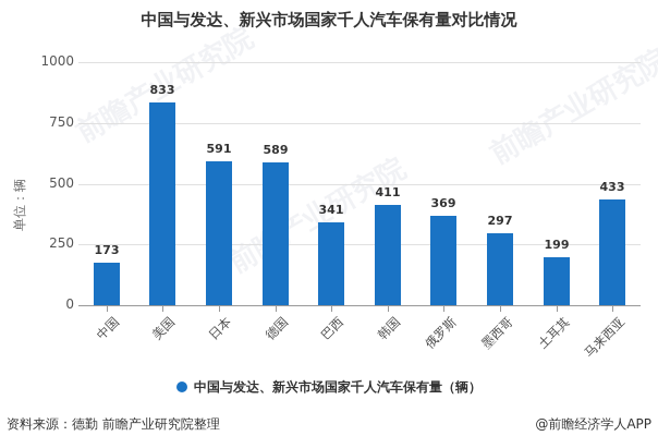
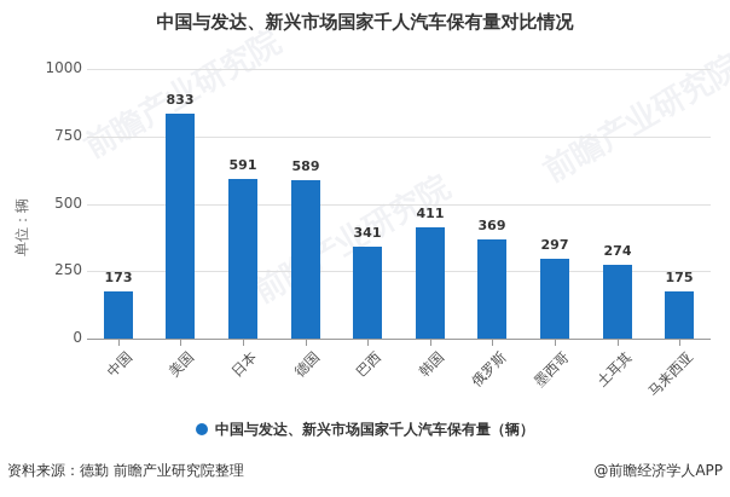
土耳其: 199 -> 274
马来西亚: 433 -> 175
